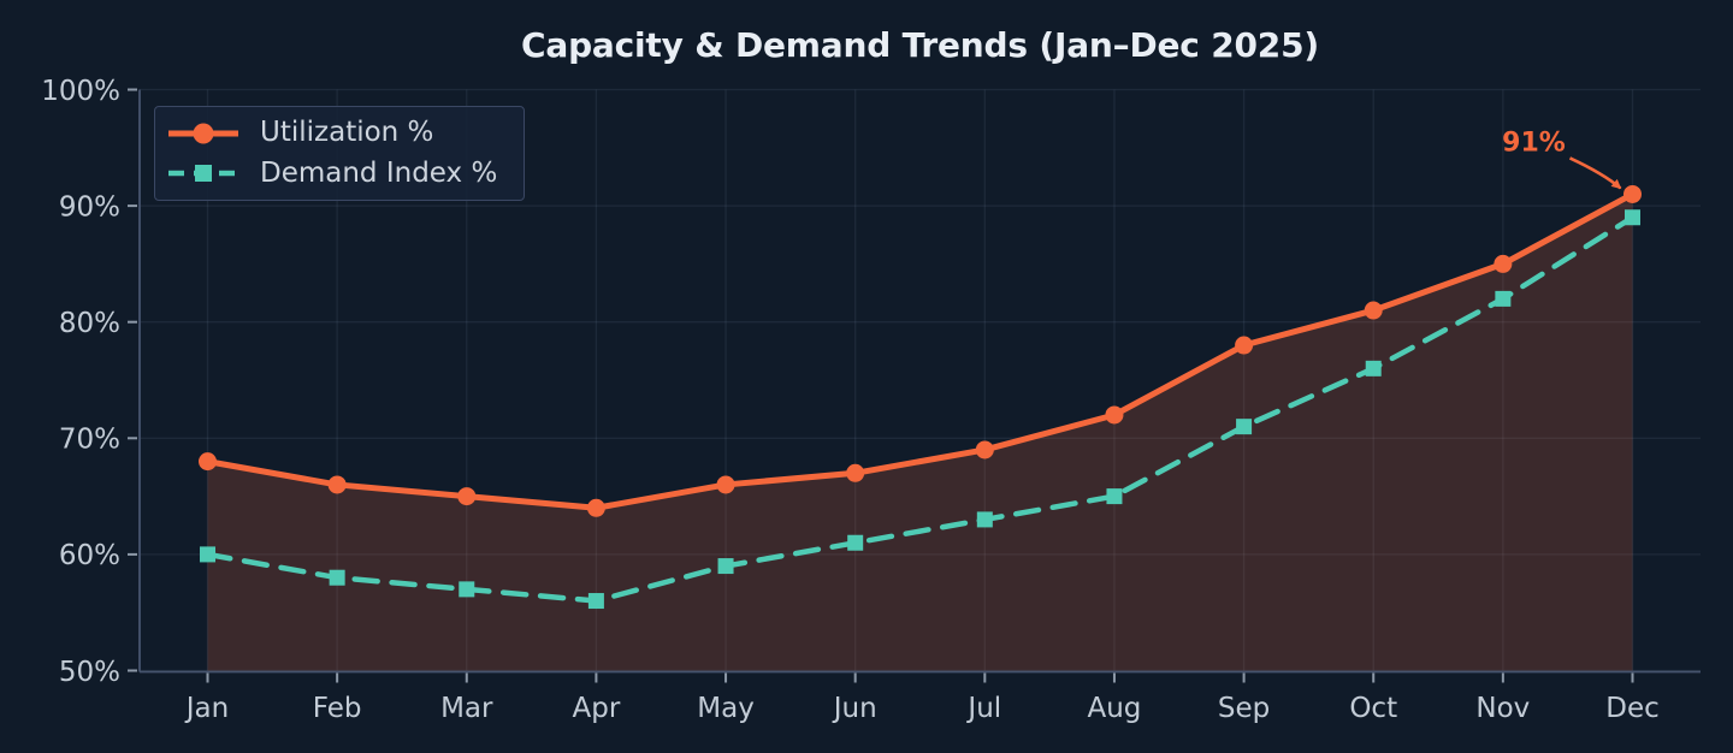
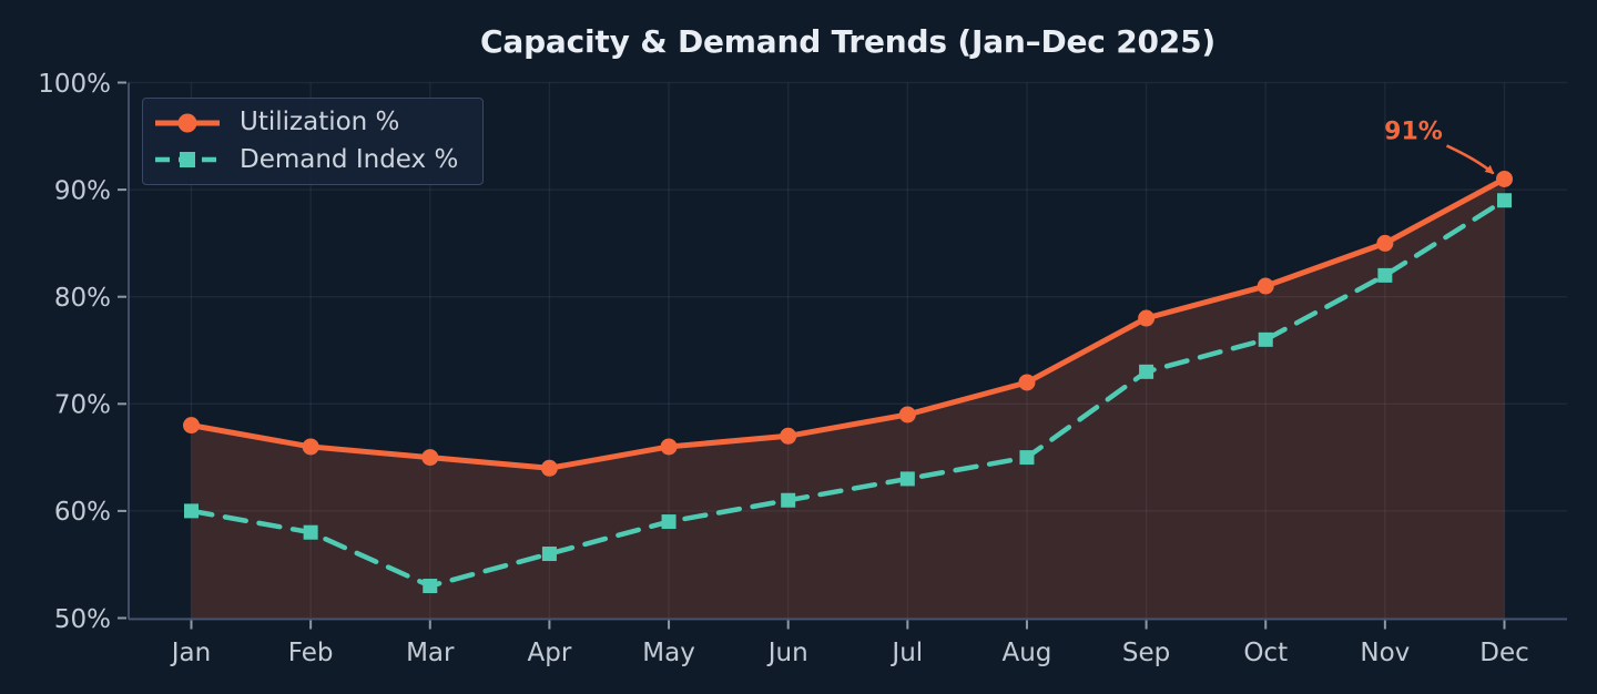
Demand Index %/Mar: 57% -> 53%
Demand Index %/Sep: 71% -> 73%
